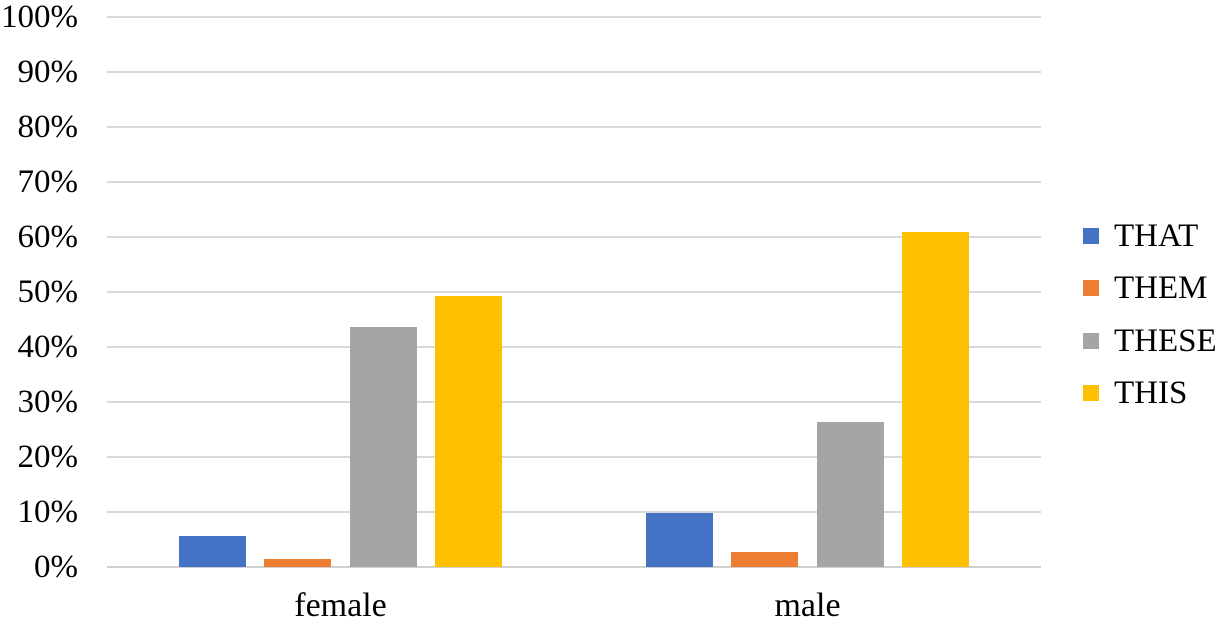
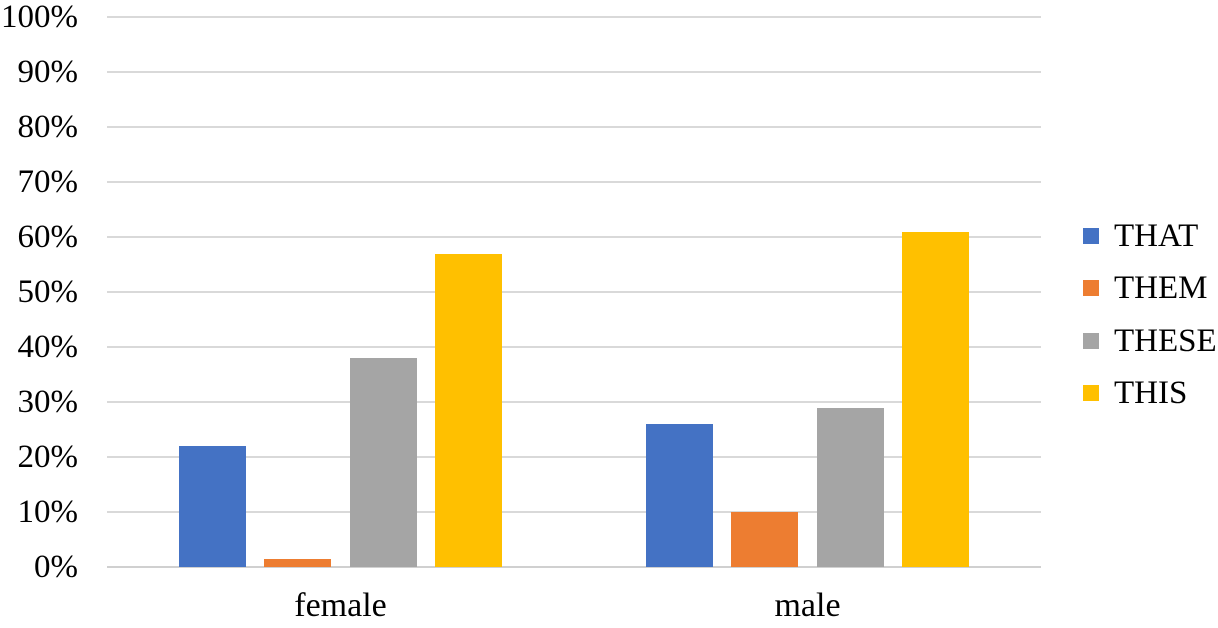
THAT/female: 6% -> 22%
THESE/female: 44% -> 38%
THIS/female: 49% -> 57%
THAT/male: 10% -> 26%
THEM/male: 3% -> 10%
THESE/male: 26% -> 29%
